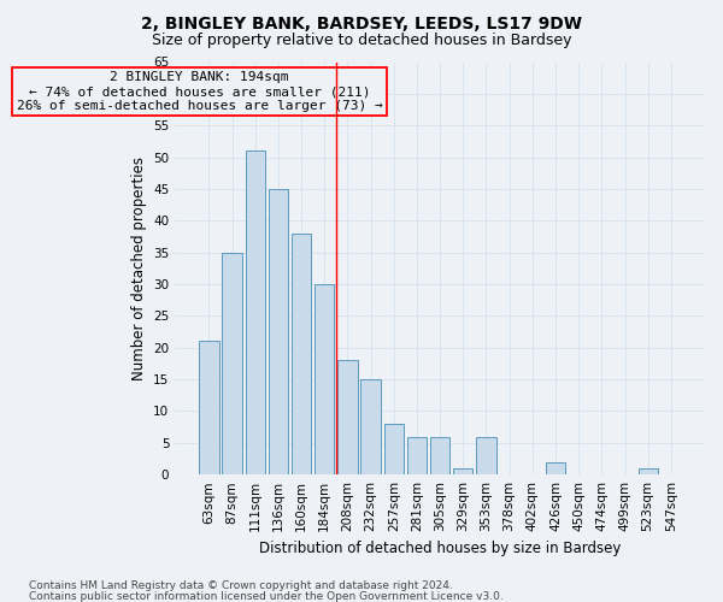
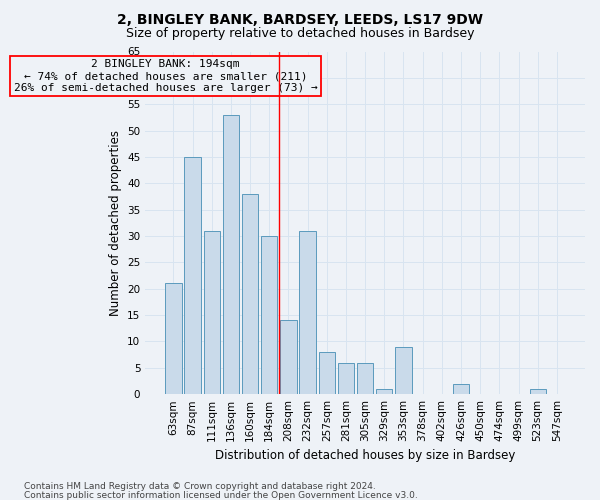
87sqm: 35 -> 45
111sqm: 51 -> 31
136sqm: 45 -> 53
208sqm: 18 -> 14
232sqm: 15 -> 31
353sqm: 6 -> 9
